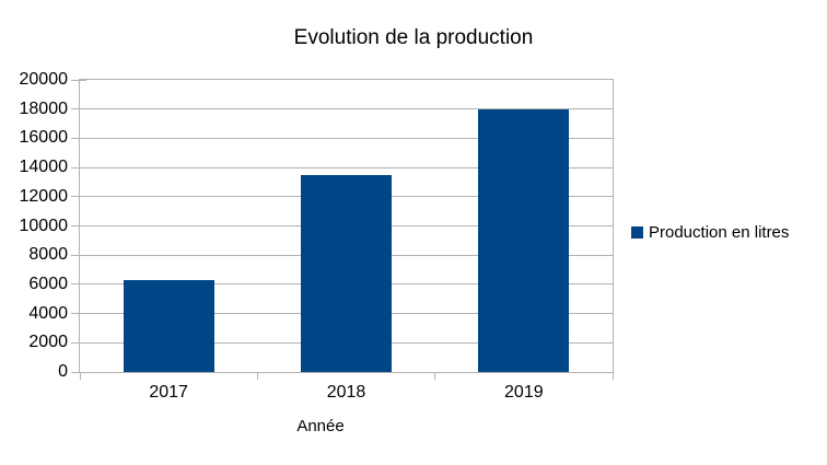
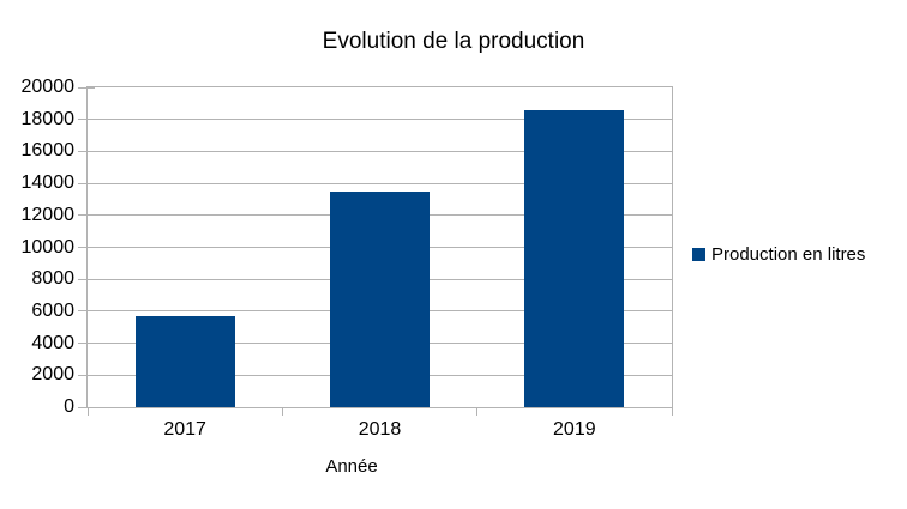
2017: 6300 -> 5700
2019: 18000 -> 18600
